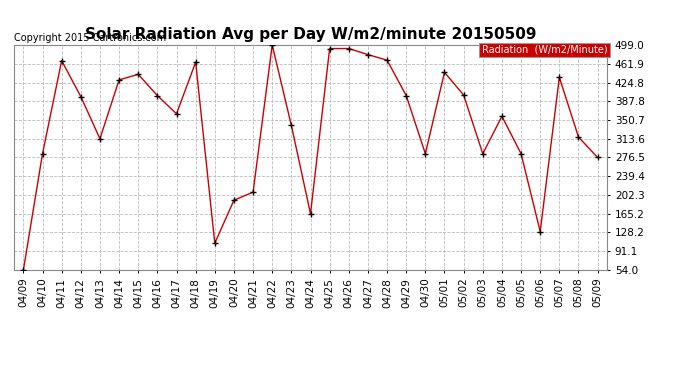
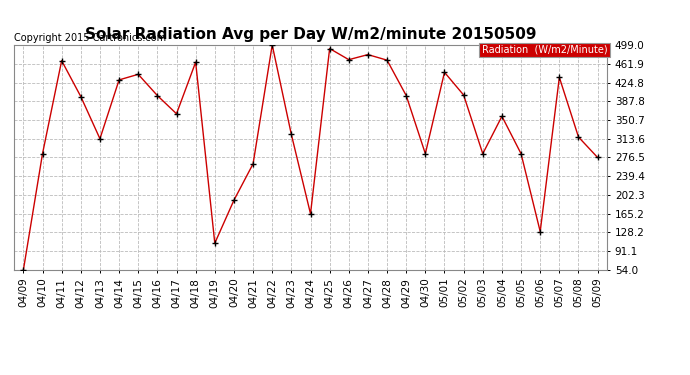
04/21: 208 -> 264
04/23: 340 -> 322
04/26: 492 -> 470
